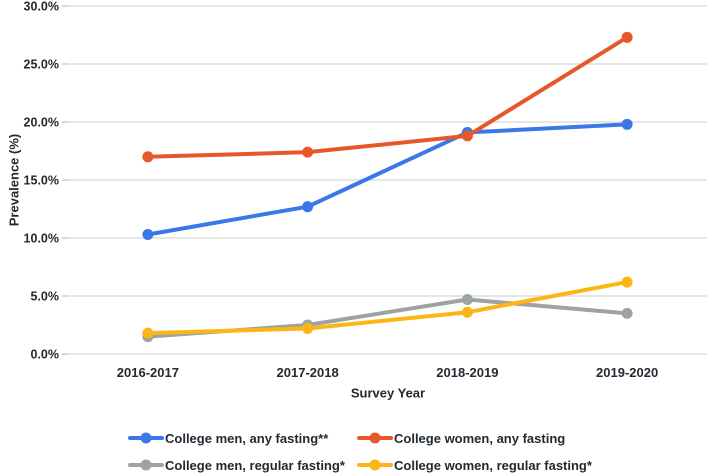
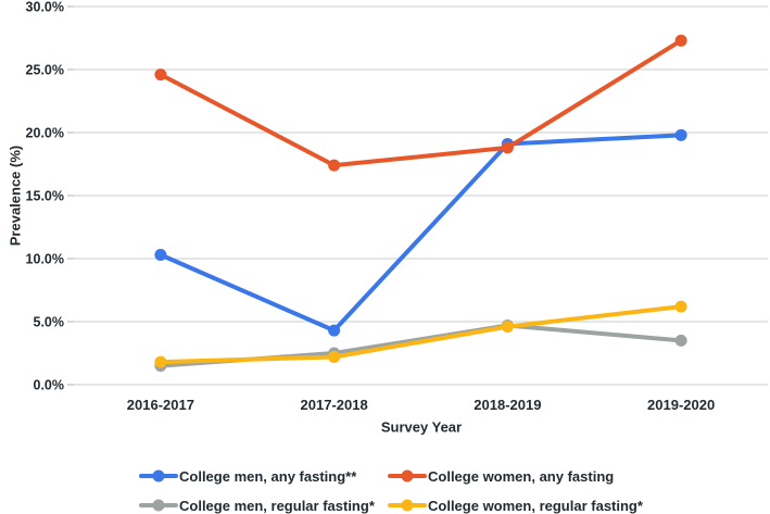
College women, any fasting/2016-2017: 17.0% -> 24.6%
College men, any fasting**/2017-2018: 12.7% -> 4.3%
College women, regular fasting*/2018-2019: 3.6% -> 4.6%
